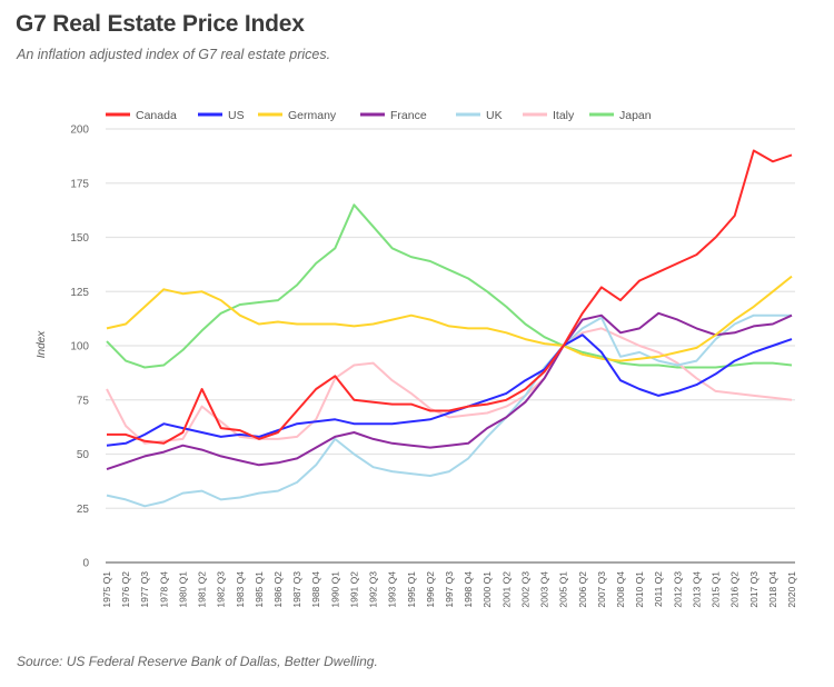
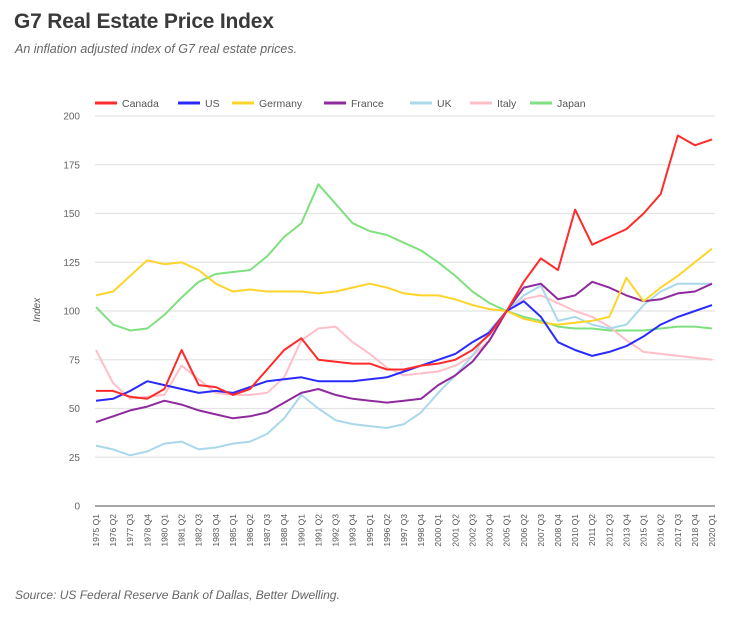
Canada/2010 Q1: 130 -> 152
Germany/2013 Q4: 99 -> 117
